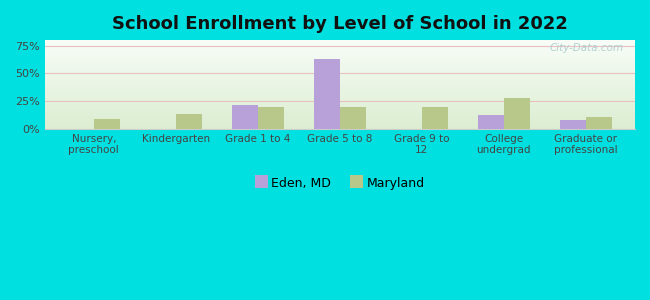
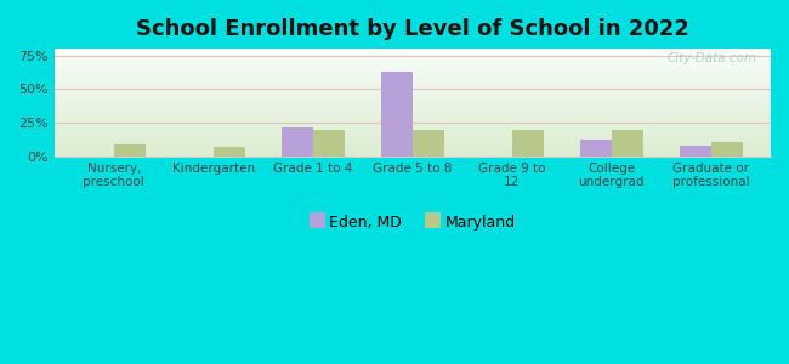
Maryland/Kindergarten: 13% -> 7%
Maryland/College undergrad: 28% -> 20%
